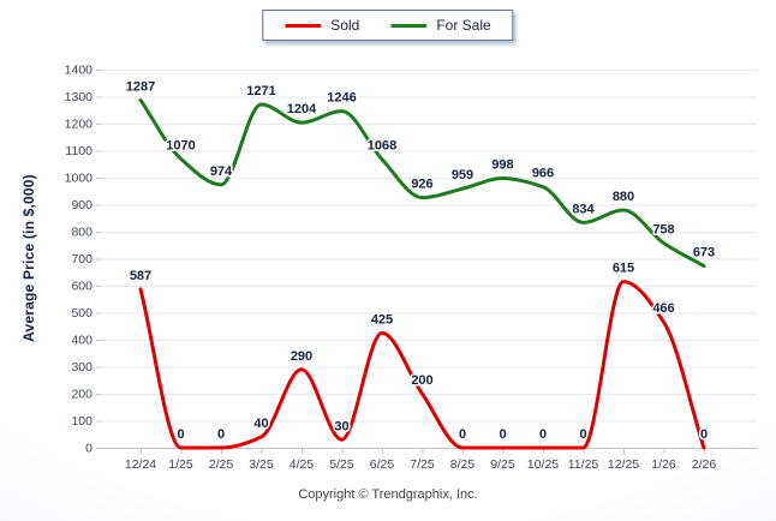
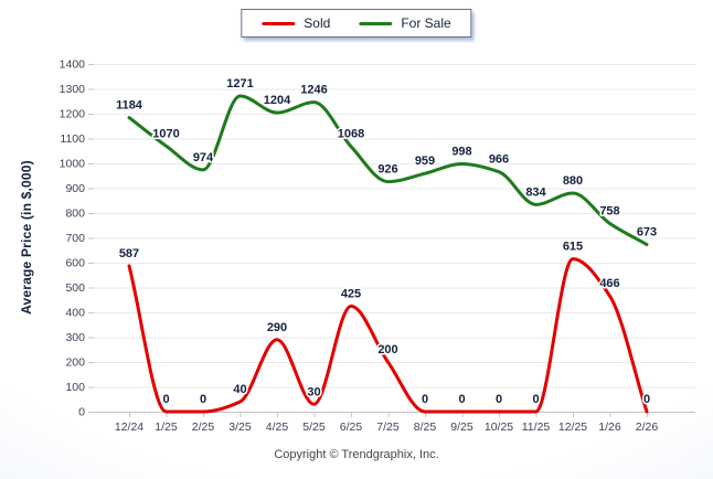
For Sale/12/24: 1287 -> 1184
